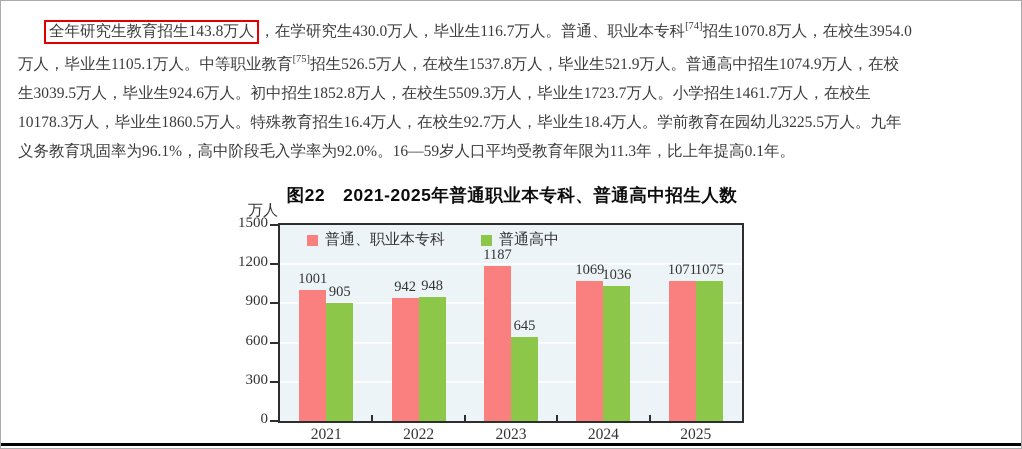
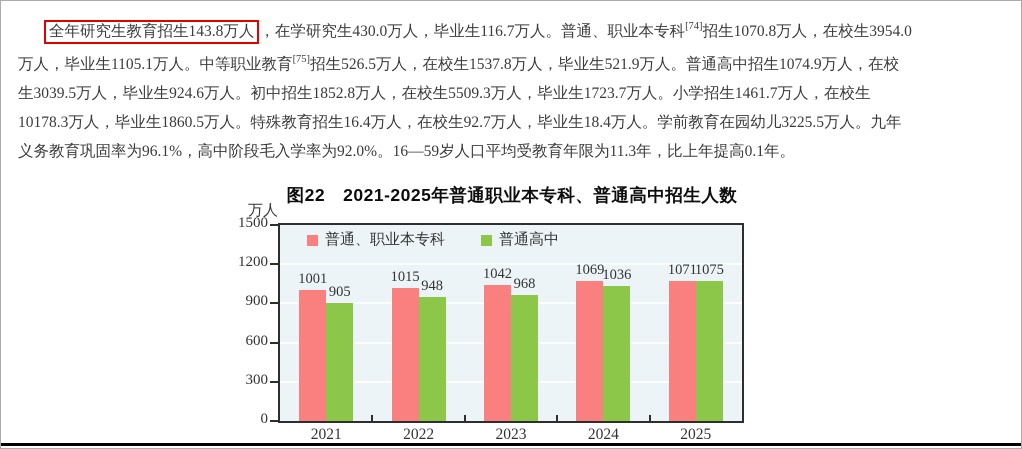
普通、职业本专科/2022: 942 -> 1015
普通、职业本专科/2023: 1187 -> 1042
普通高中/2023: 645 -> 968
